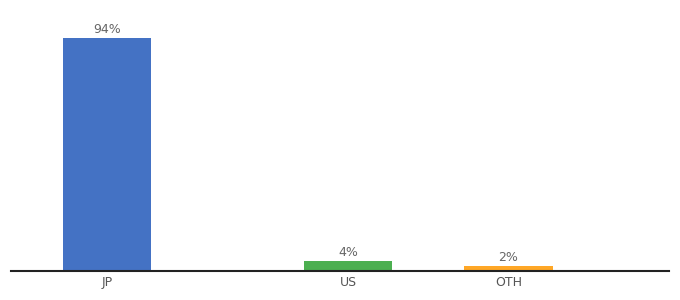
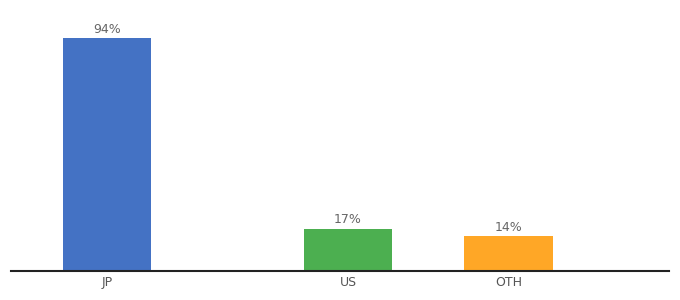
US: 4% -> 17%
OTH: 2% -> 14%
